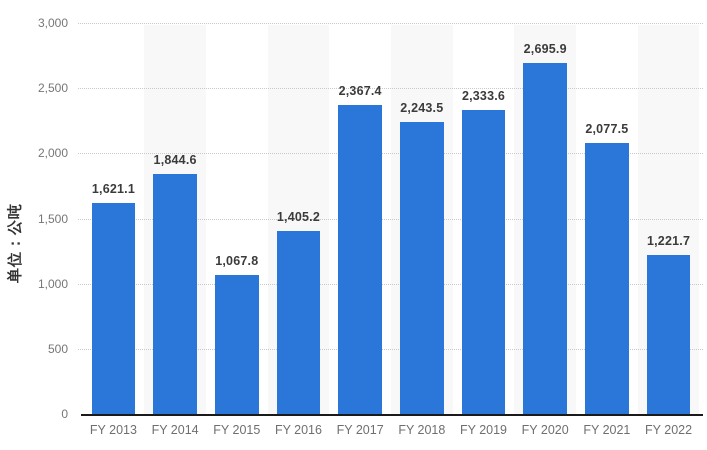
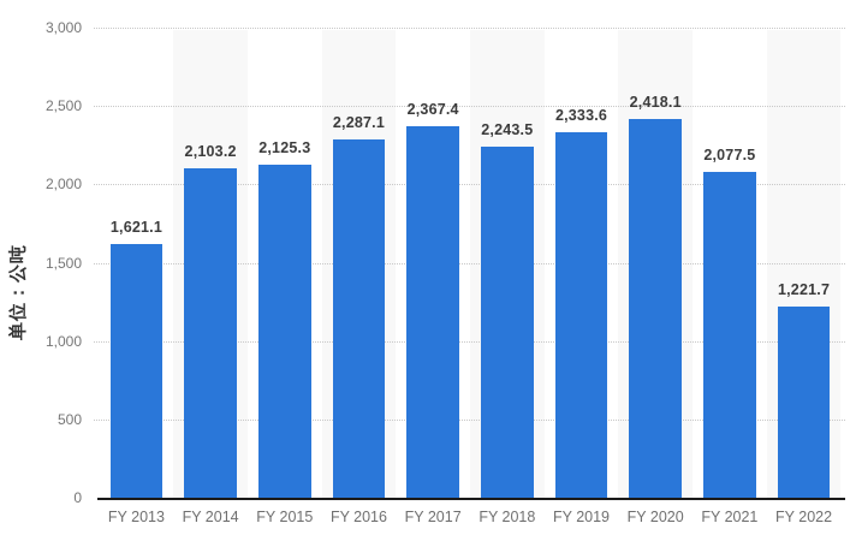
FY 2014: 1,844.6 -> 2,103.2
FY 2015: 1,067.8 -> 2,125.3
FY 2016: 1,405.2 -> 2,287.1
FY 2020: 2,695.9 -> 2,418.1
